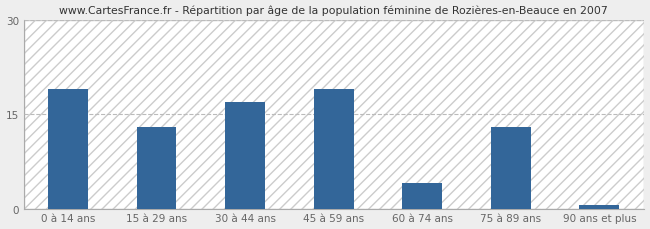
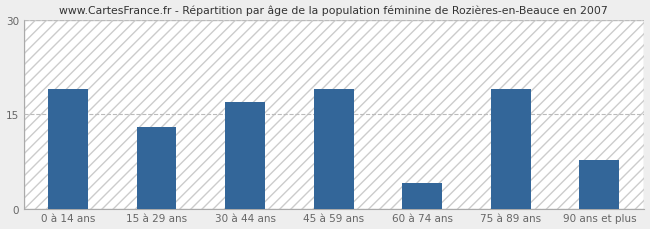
75 à 89 ans: 13.0 -> 19.0
90 ans et plus: 0.5 -> 7.8
